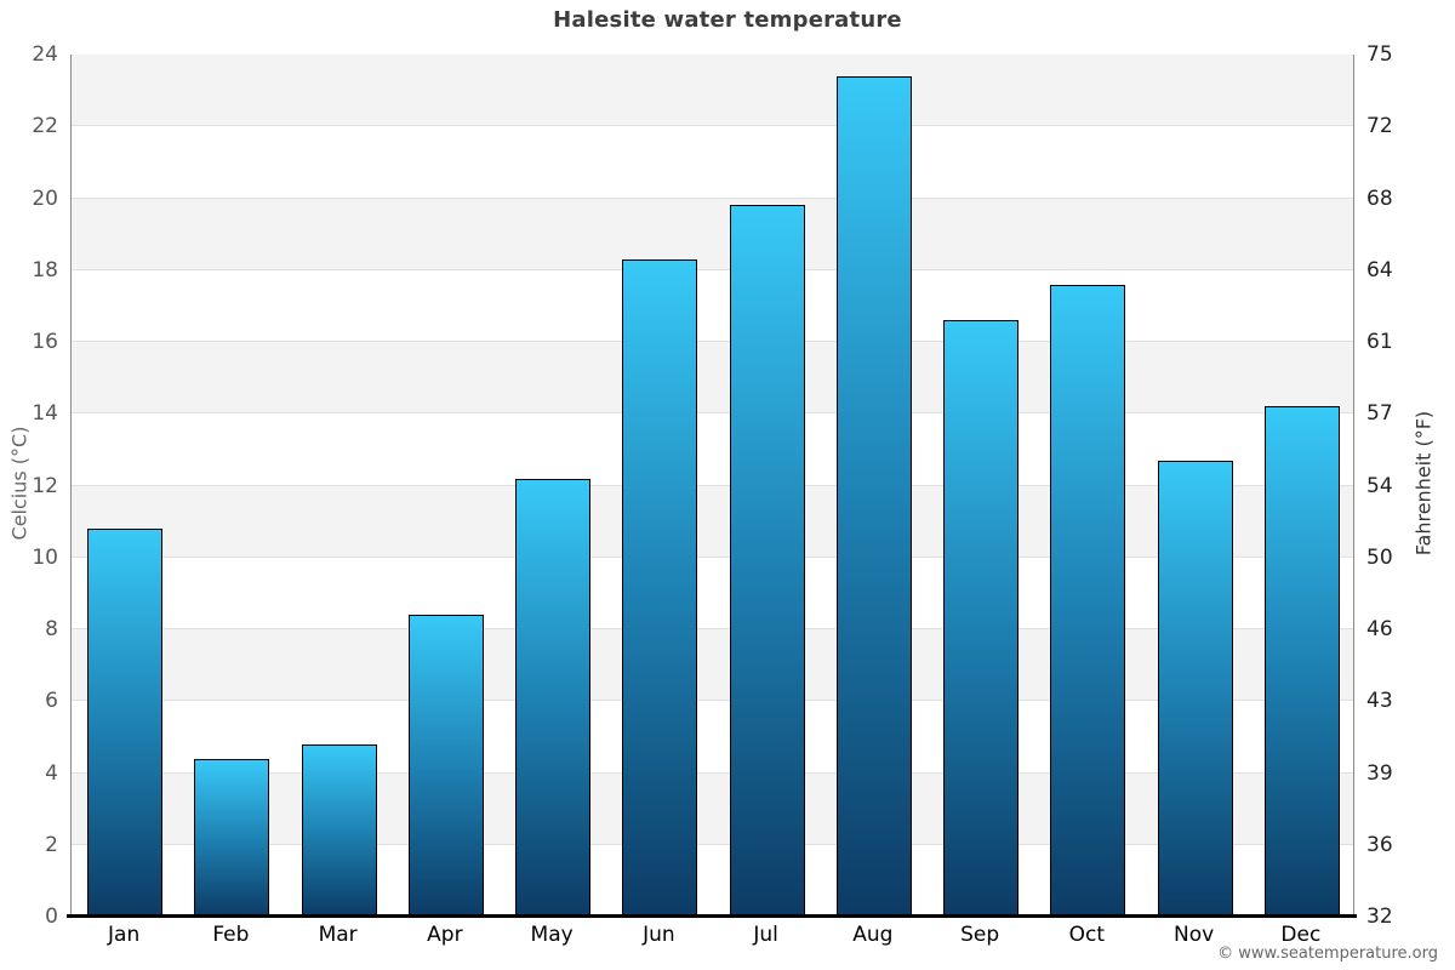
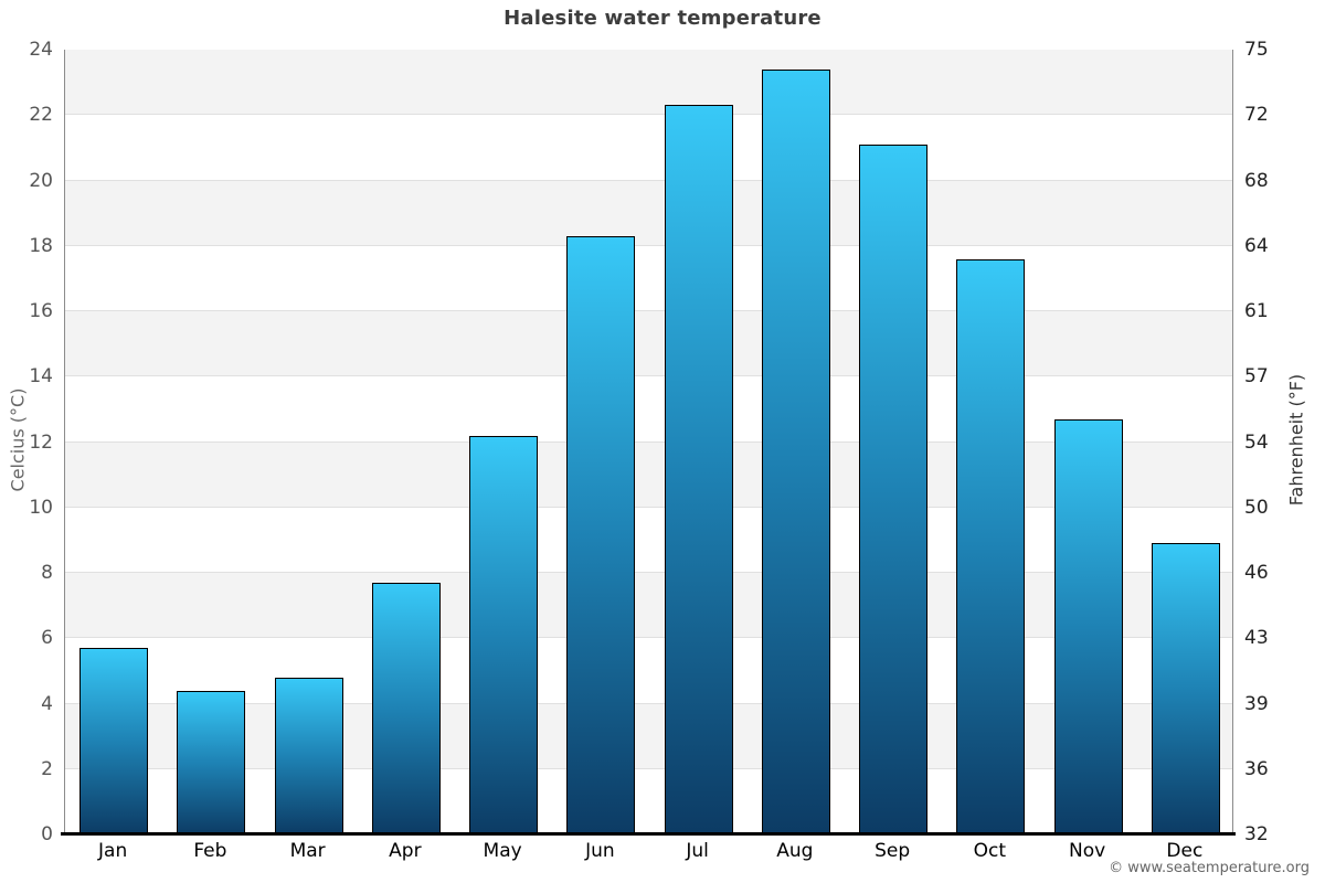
Jan: 10.8 -> 5.7
Apr: 8.4 -> 7.7
Jul: 19.8 -> 22.3
Sep: 16.6 -> 21.1
Dec: 14.2 -> 8.9
